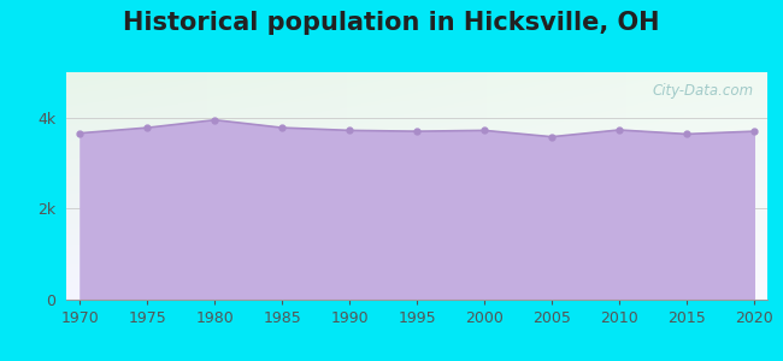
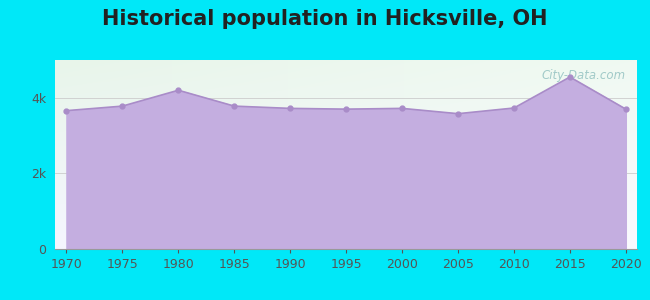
1980: 3.95k -> 4.20k
2015: 3.64k -> 4.55k
